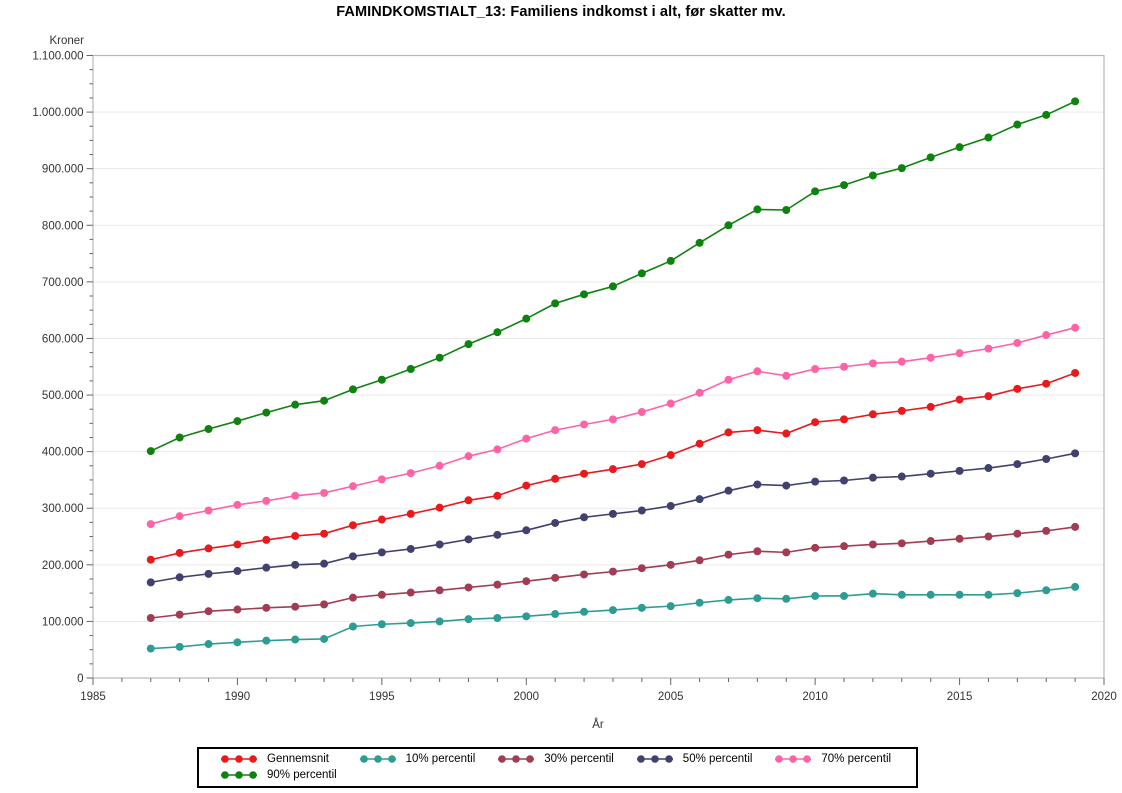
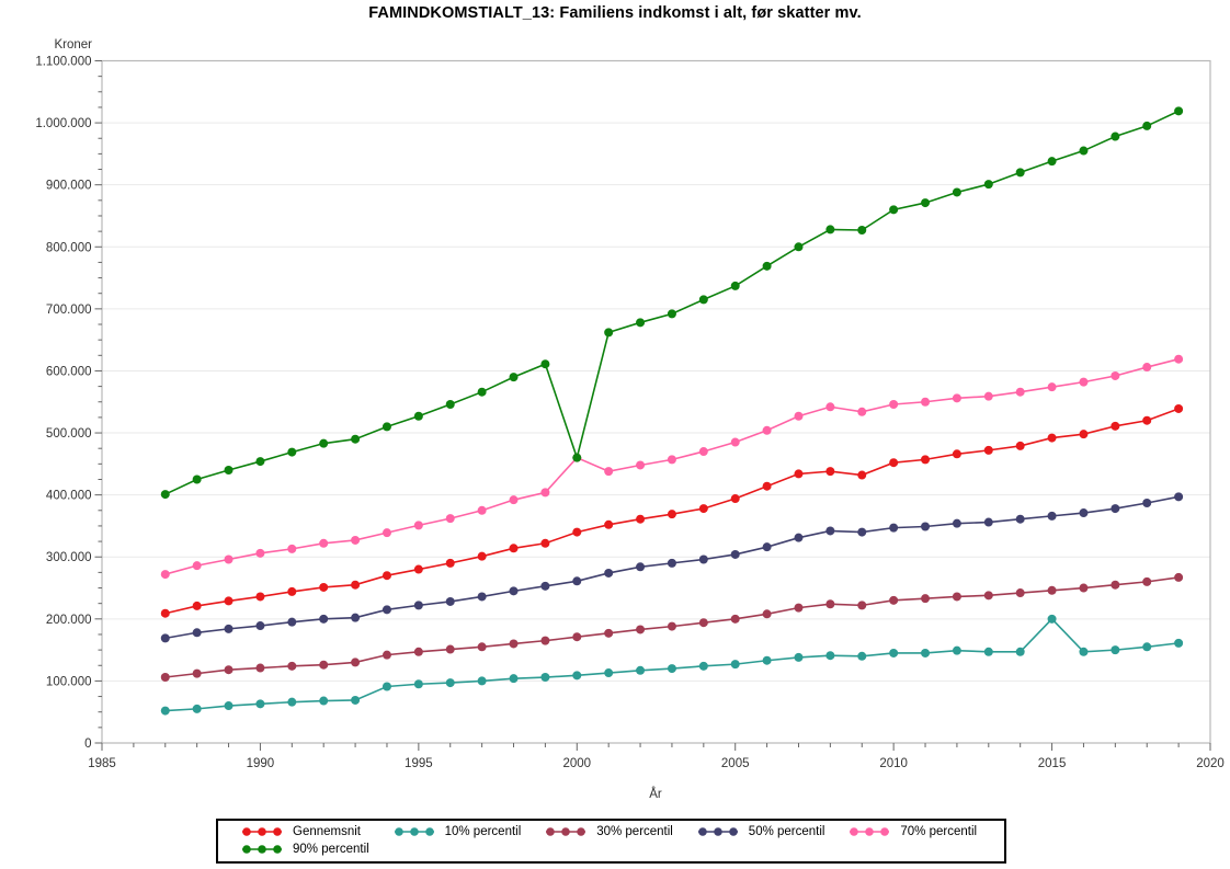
70% percentil/2000: 420000 -> 460000
90% percentil/2000: 640000 -> 460000
10% percentil/2015: 150000 -> 200000
